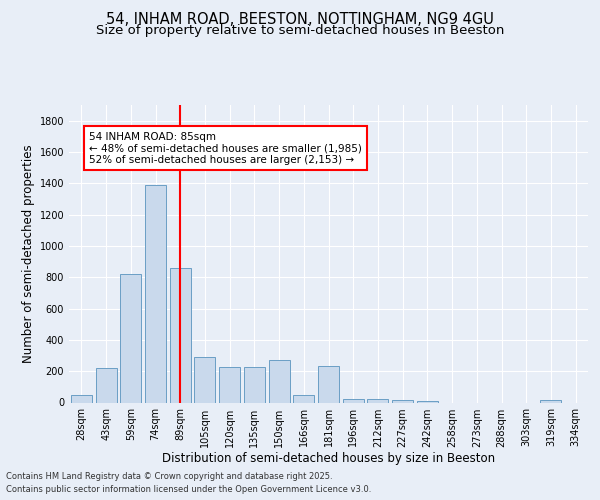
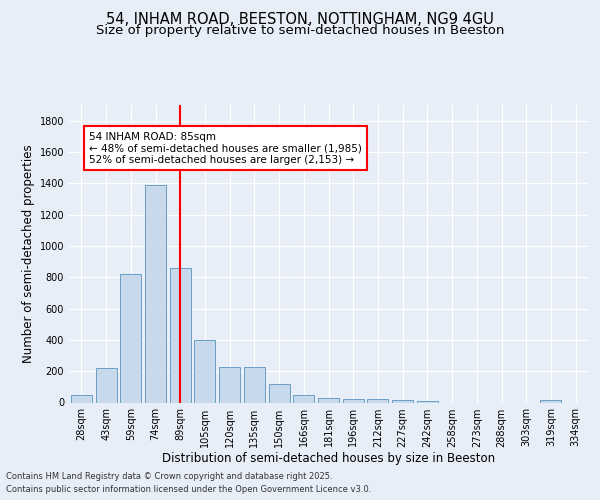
105sqm: 290 -> 400
150sqm: 270 -> 120
181sqm: 230 -> 30
